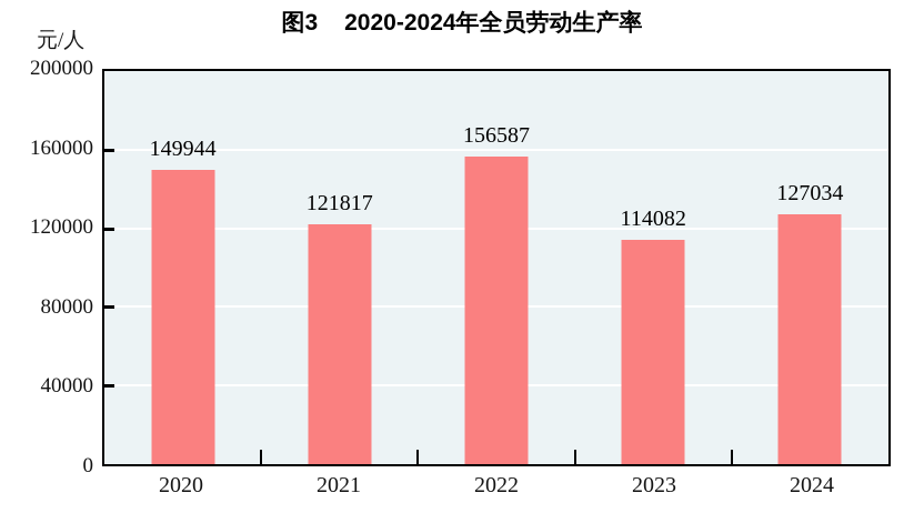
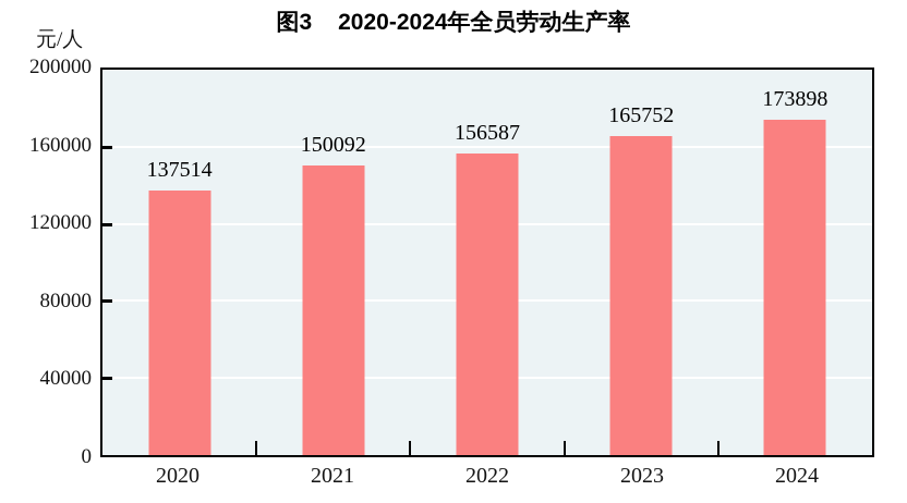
2020: 149944 -> 137514
2021: 121817 -> 150092
2023: 114082 -> 165752
2024: 127034 -> 173898
